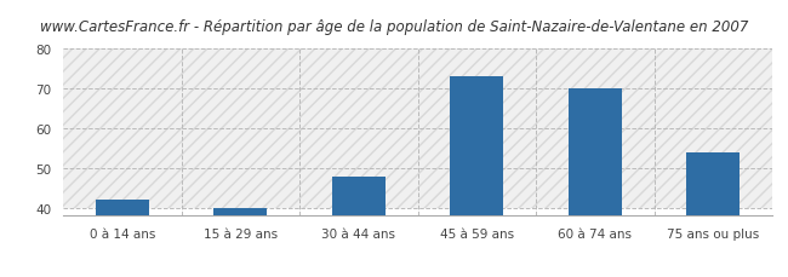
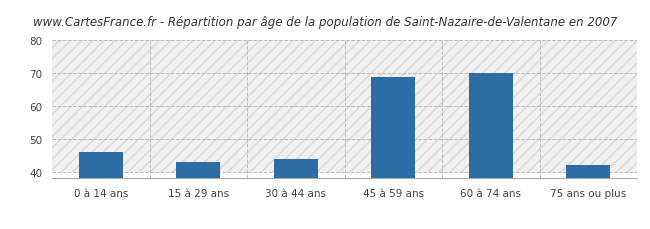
0 à 14 ans: 42 -> 46
15 à 29 ans: 40 -> 43
30 à 44 ans: 48 -> 44
45 à 59 ans: 73 -> 69
75 ans ou plus: 54 -> 42
